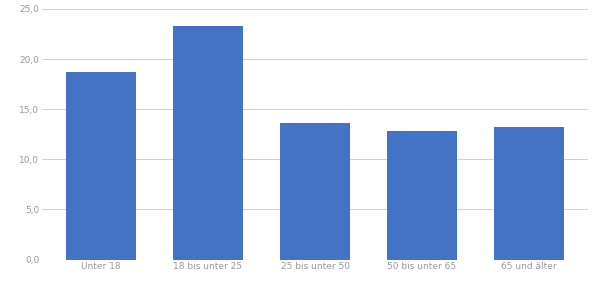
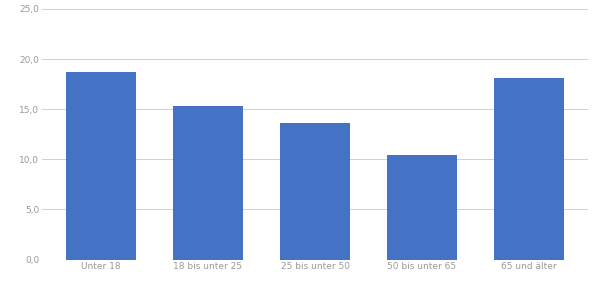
18 bis unter 25: 23,3 -> 15,3
50 bis unter 65: 12,8 -> 10,4
65 und älter: 13,2 -> 18,1
